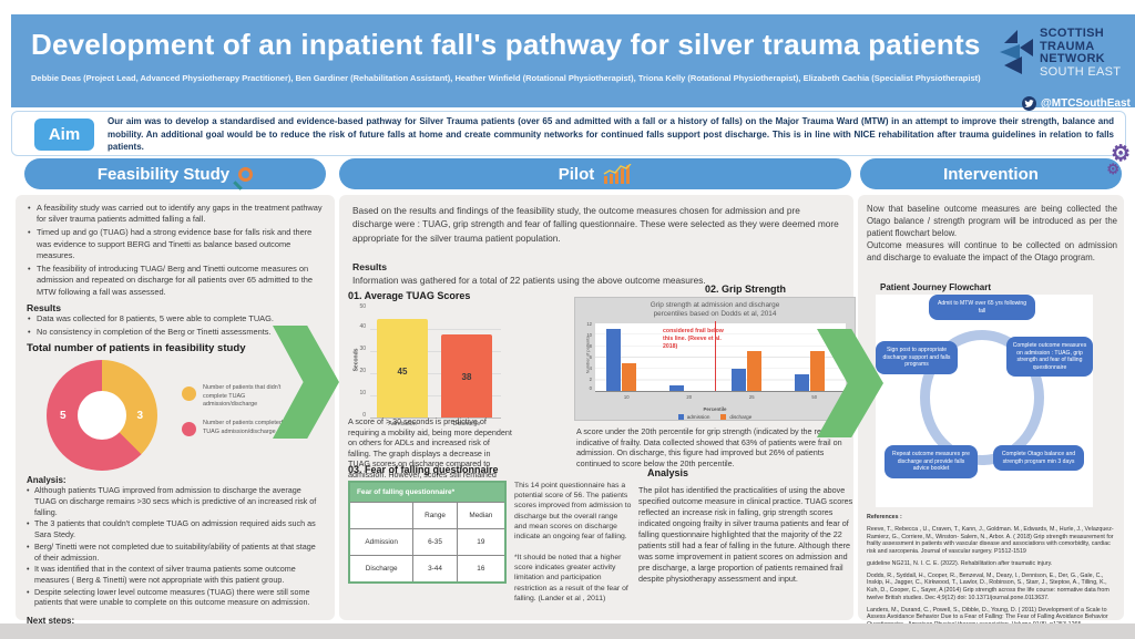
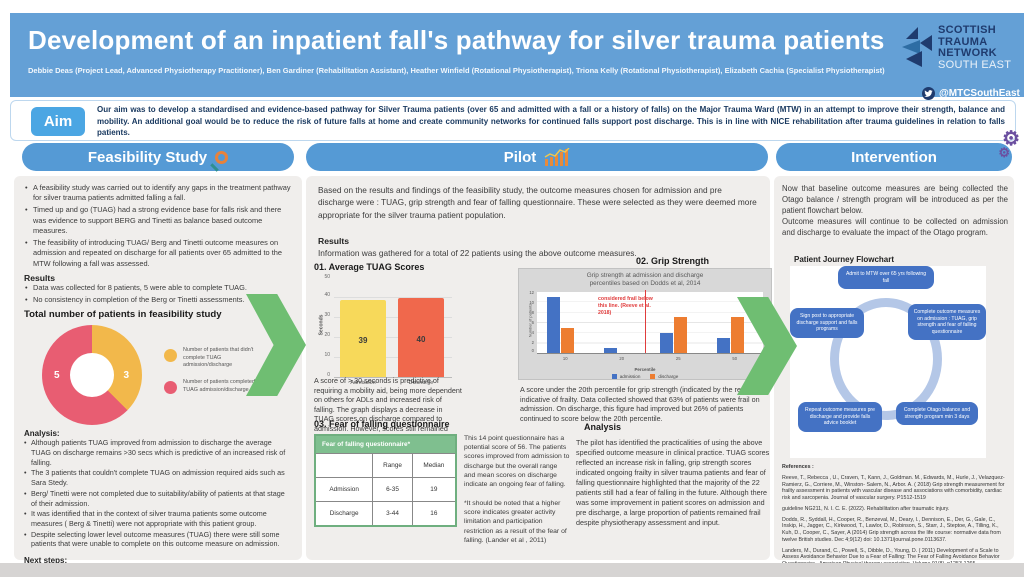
01. Average TUAG Scores/Admission: 45 -> 39
01. Average TUAG Scores/Discharge: 38 -> 40
